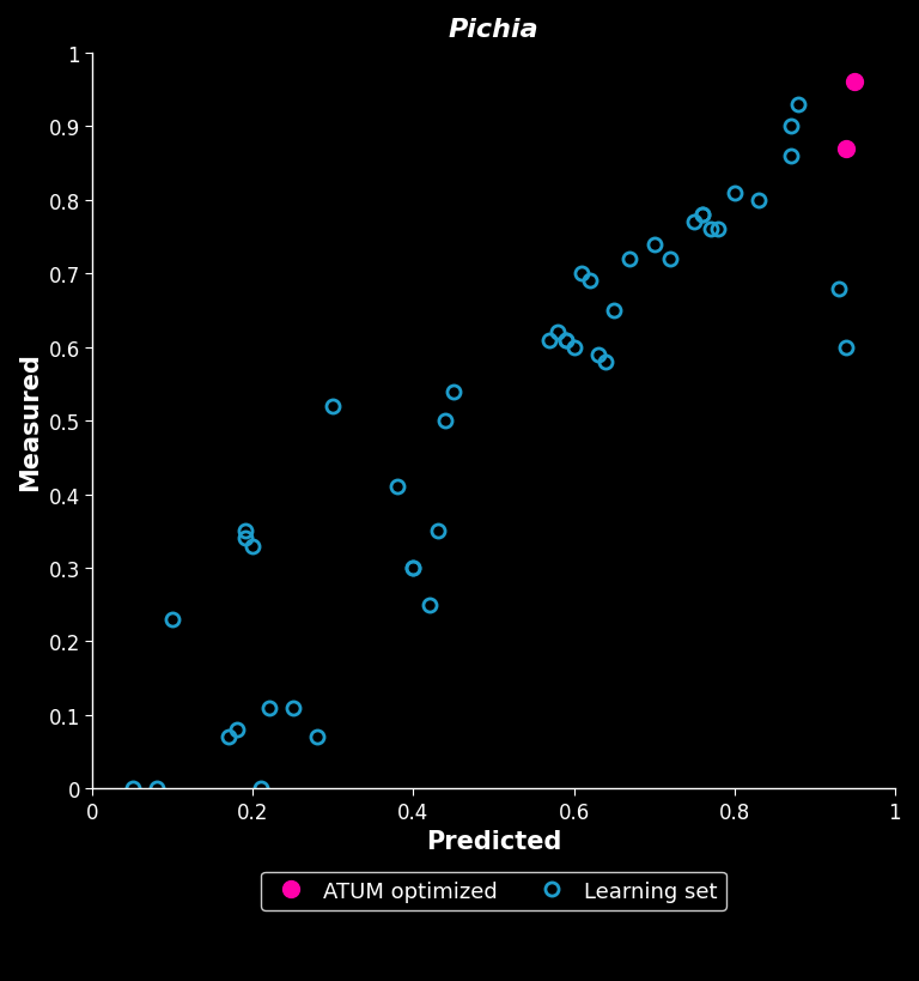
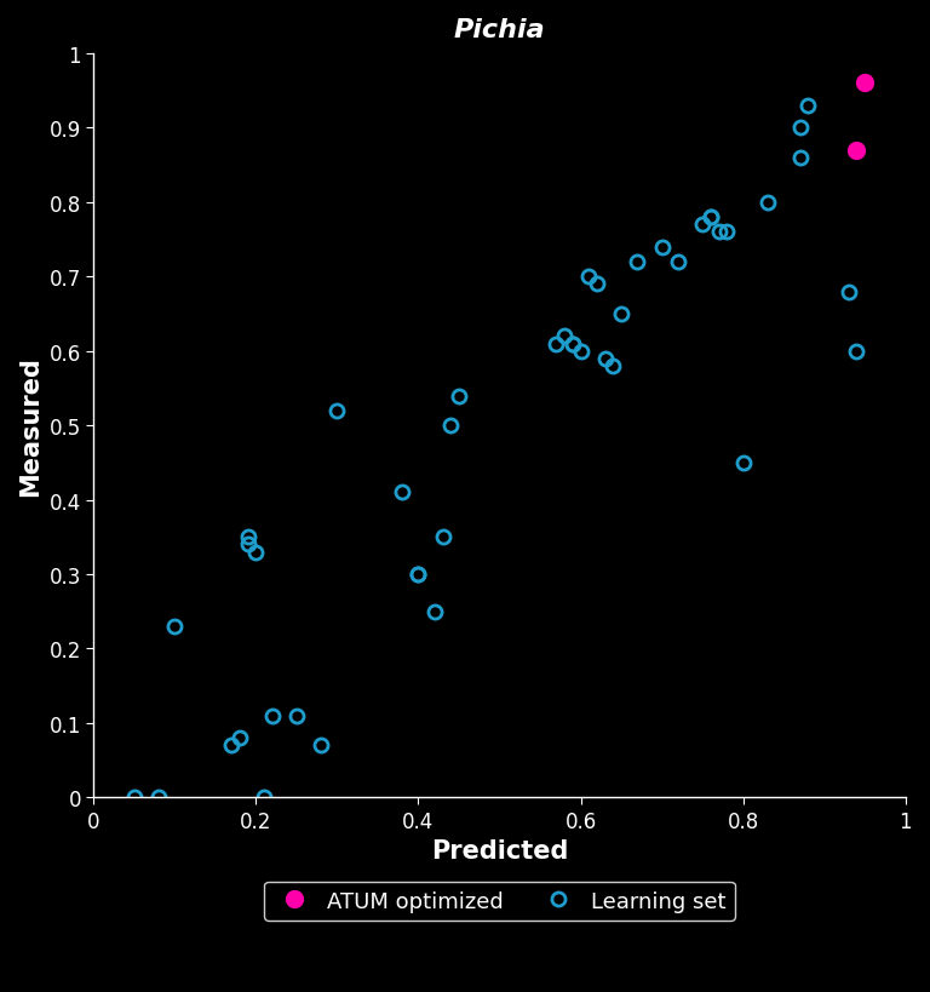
0.8: 0.81 -> 0.45
